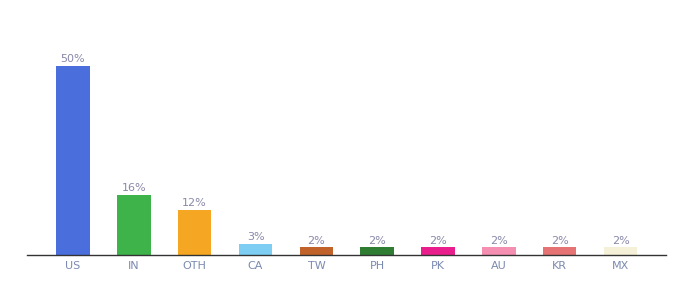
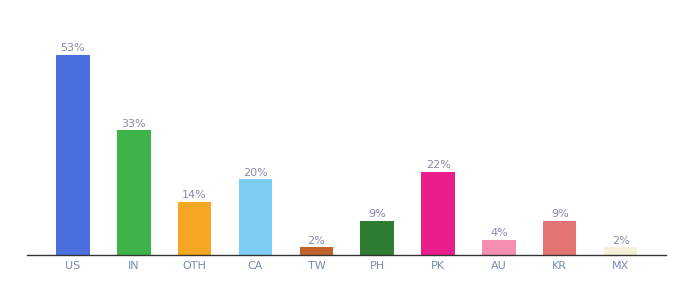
US: 50% -> 53%
IN: 16% -> 33%
OTH: 12% -> 14%
CA: 3% -> 20%
PH: 2% -> 9%
PK: 2% -> 22%
AU: 2% -> 4%
KR: 2% -> 9%
